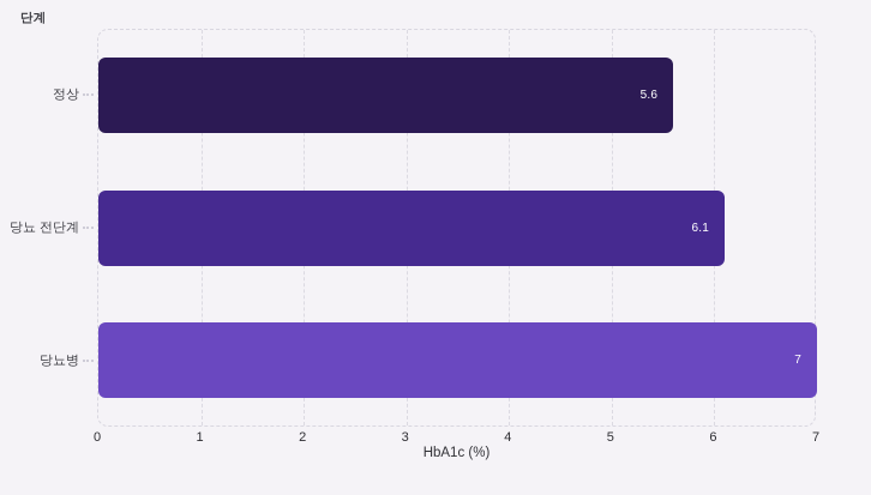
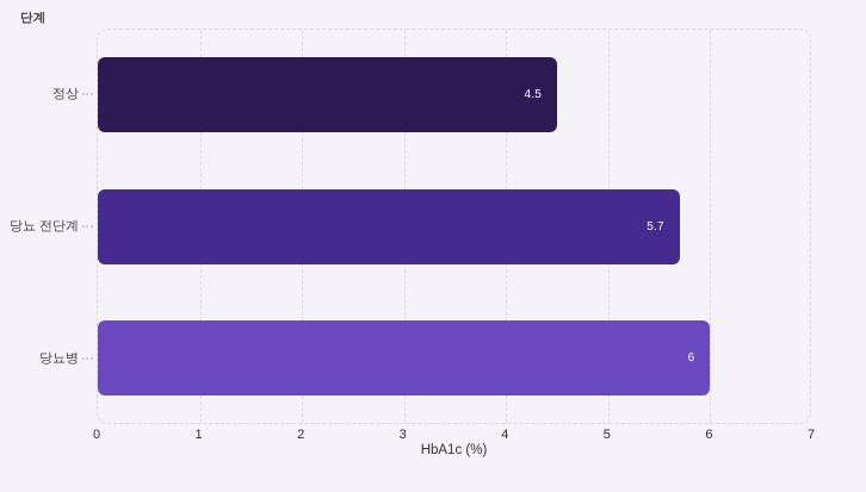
정상: 5.6 -> 4.5
당뇨 전단계: 6.1 -> 5.7
당뇨병: 7 -> 6
